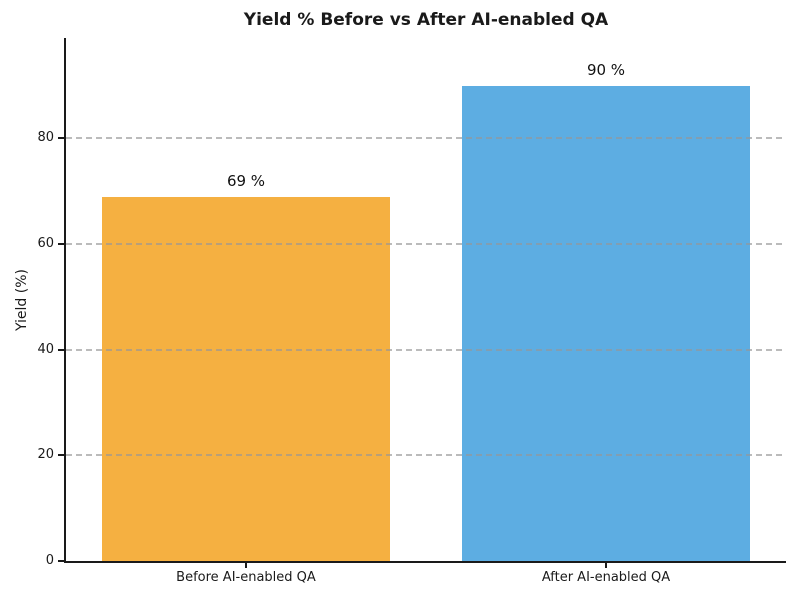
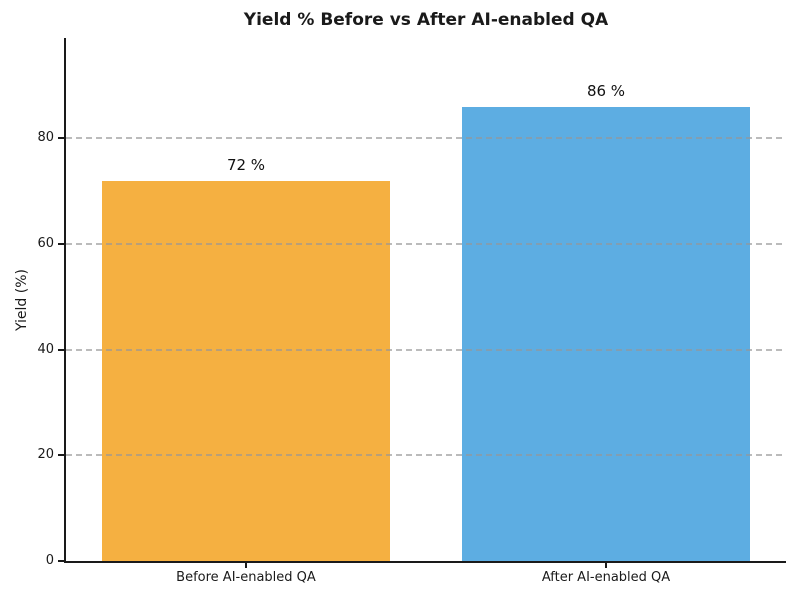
Before AI-enabled QA: 69 -> 72
After AI-enabled QA: 90 -> 86
